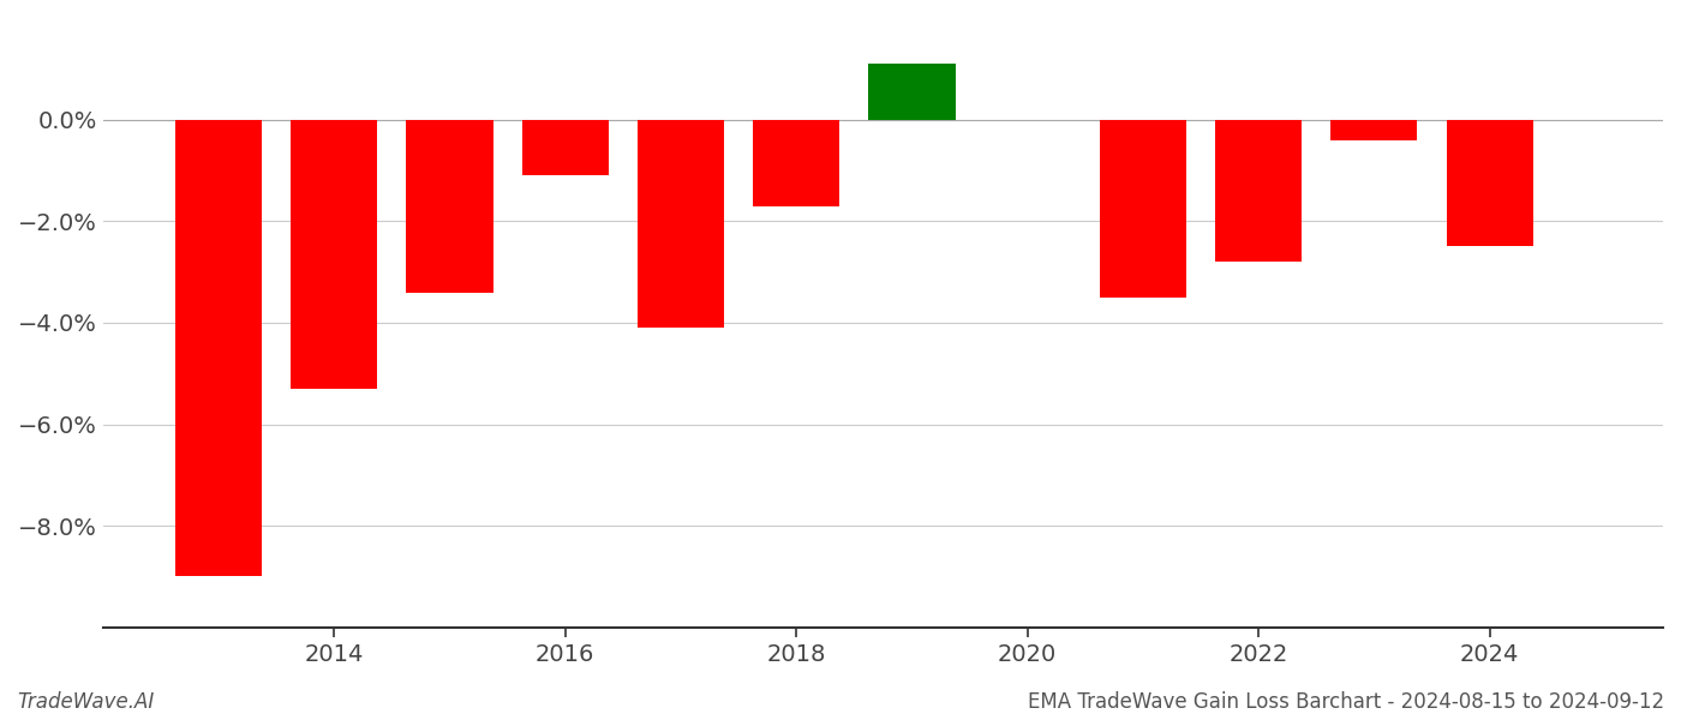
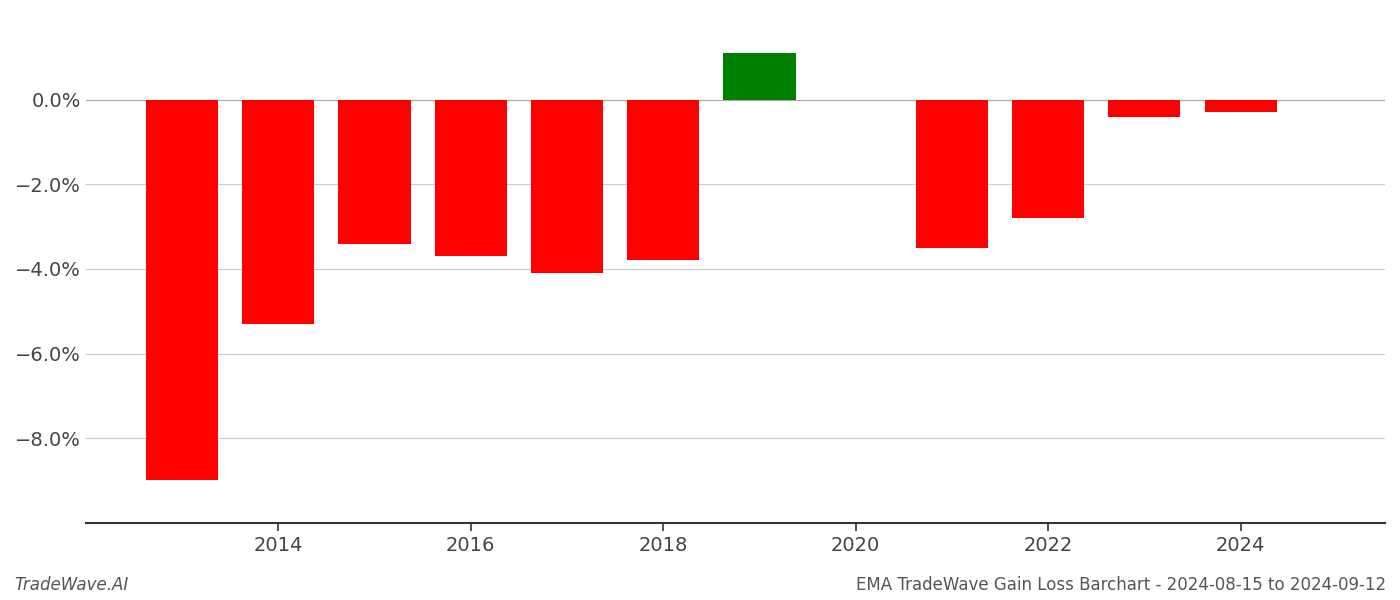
2016: -1.1% -> -3.7%
2018: -1.7% -> -3.8%
2024: -2.5% -> -0.3%
